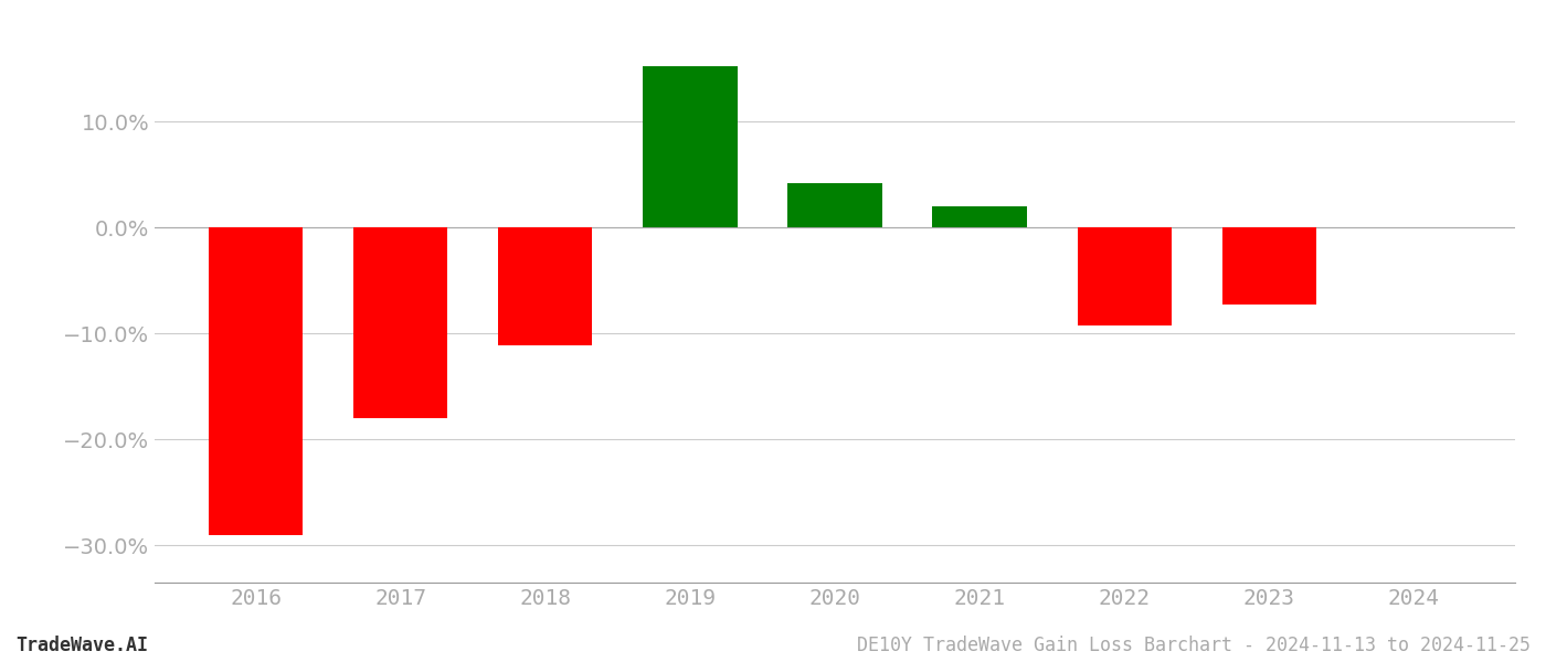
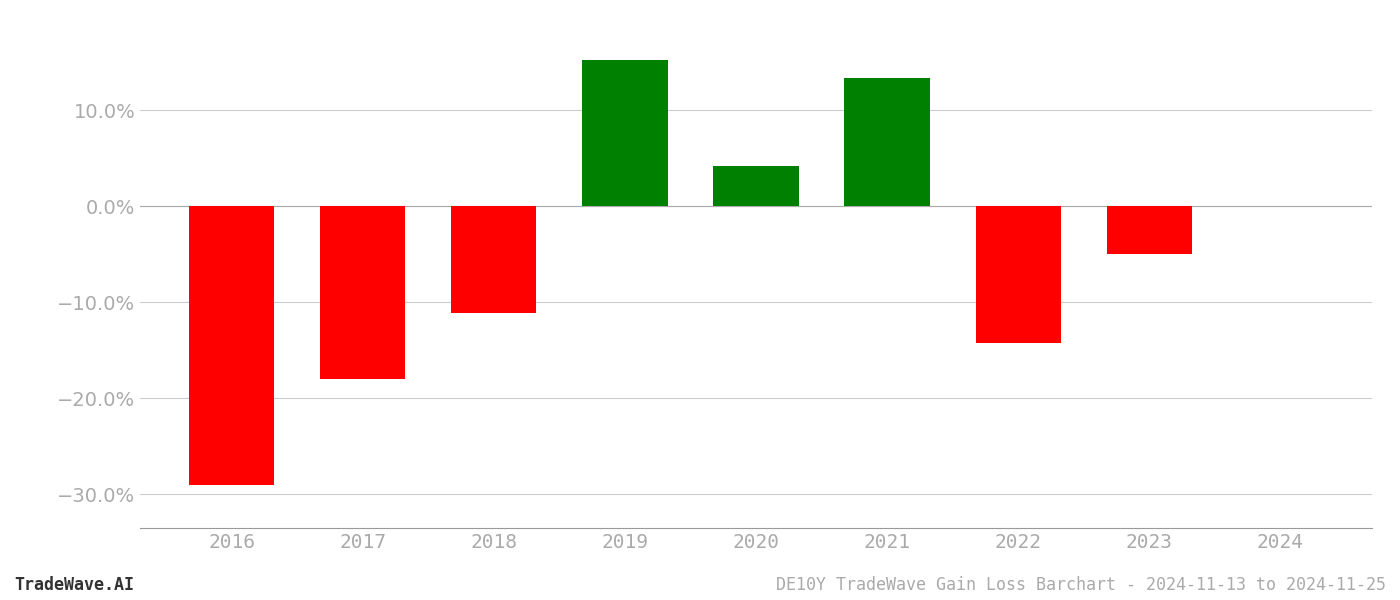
2021: 2.0% -> 13.4%
2022: -9.2% -> -14.2%
2023: -7.2% -> -5.0%
